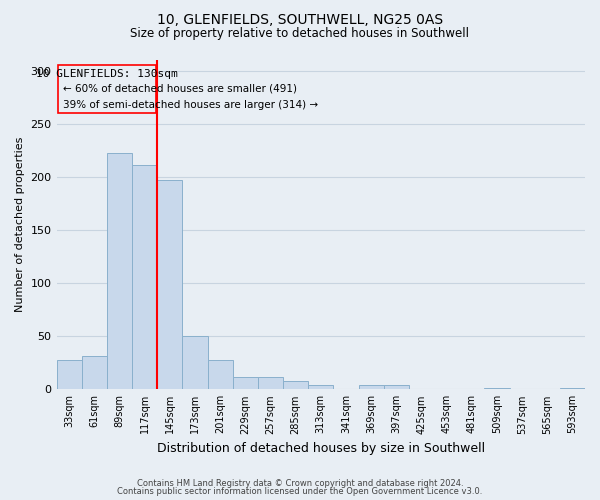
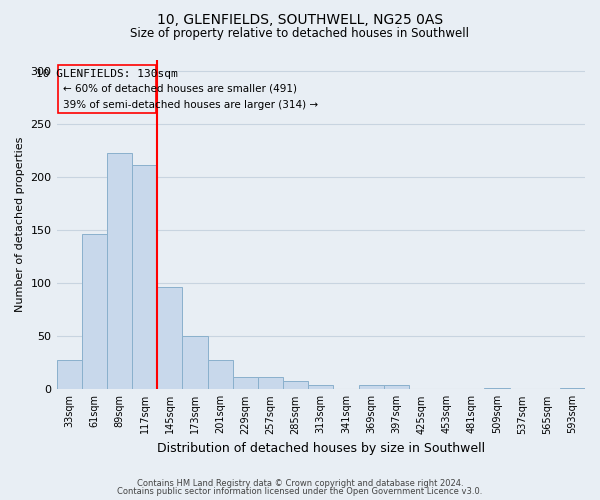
61sqm: 31 -> 146
145sqm: 197 -> 96
